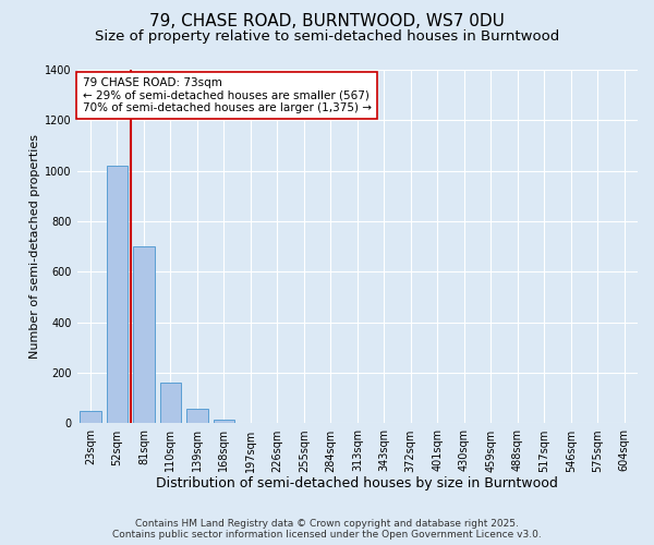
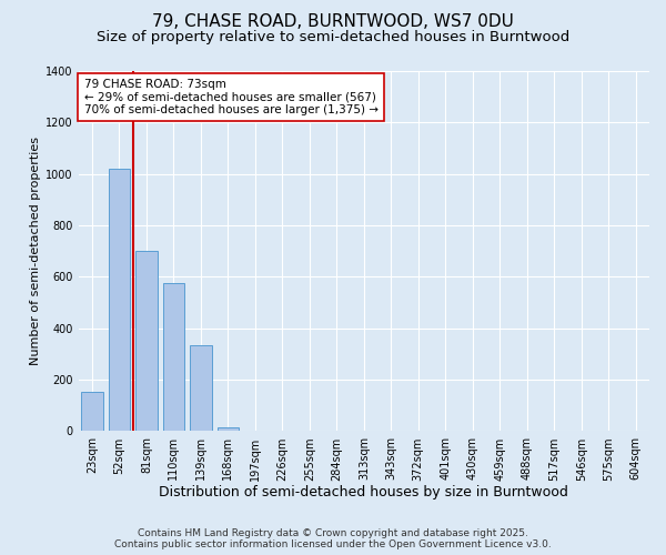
23sqm: 50 -> 155
110sqm: 160 -> 575
139sqm: 60 -> 335
